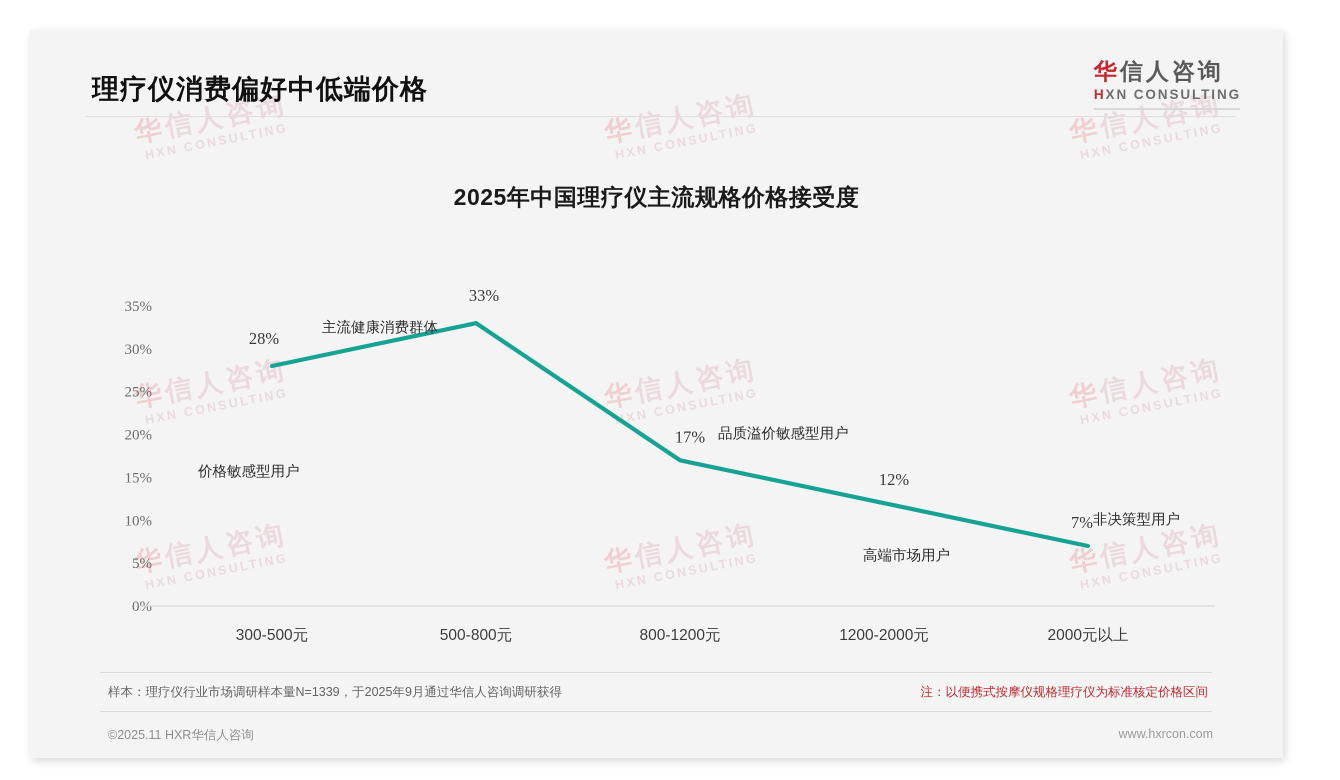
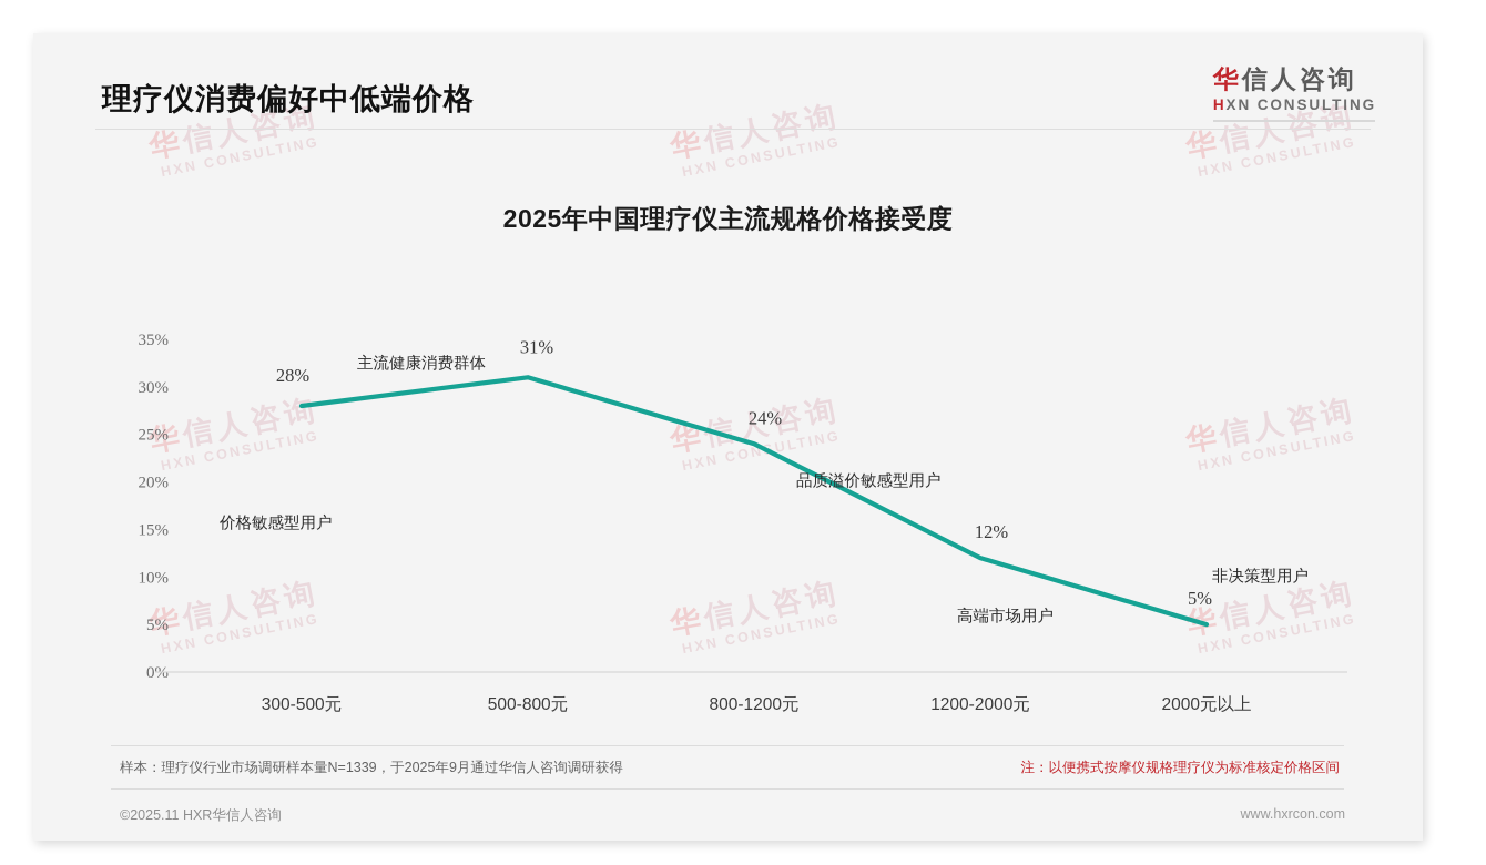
500-800元: 33% -> 31%
800-1200元: 17% -> 24%
2000元以上: 7% -> 5%
